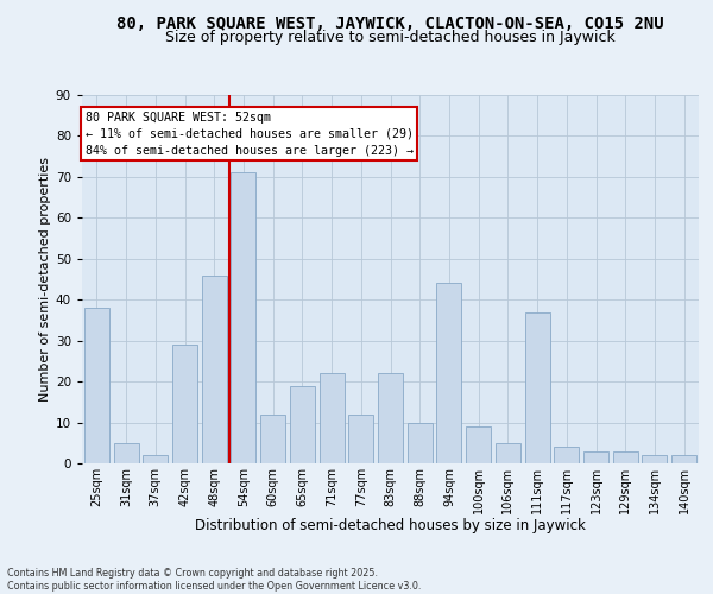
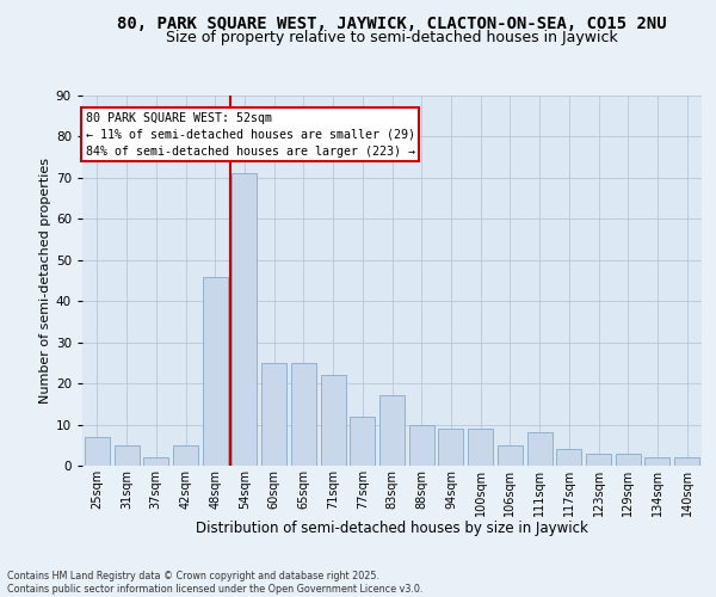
25sqm: 38 -> 7
42sqm: 29 -> 5
60sqm: 12 -> 25
65sqm: 19 -> 25
83sqm: 22 -> 17
94sqm: 44 -> 9
111sqm: 37 -> 8
